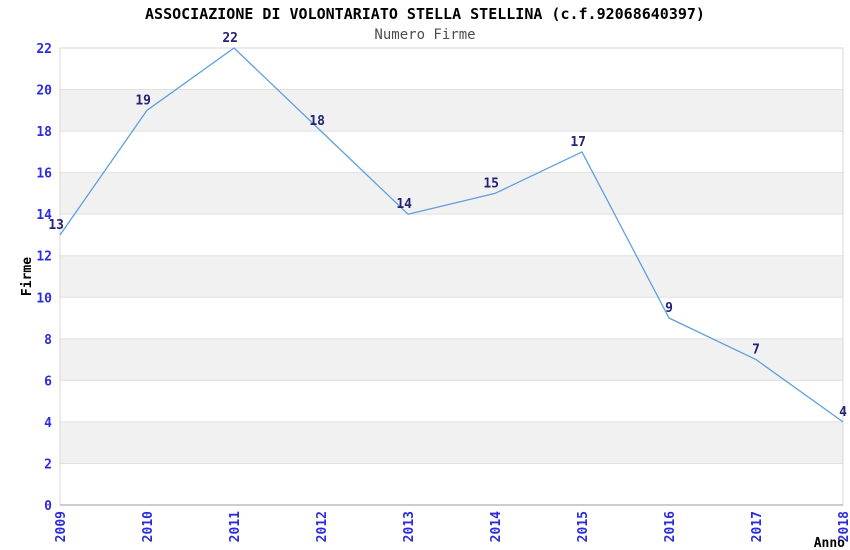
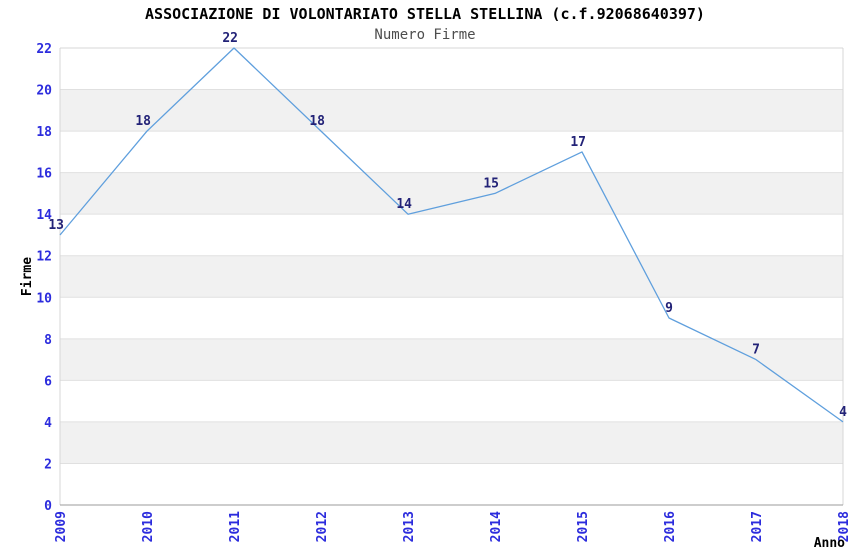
2010: 19 -> 18
